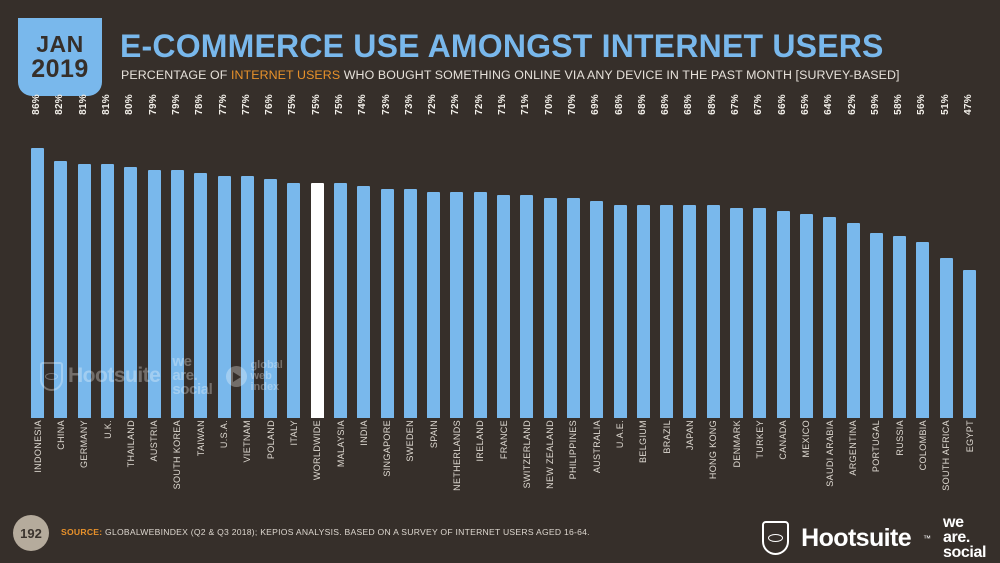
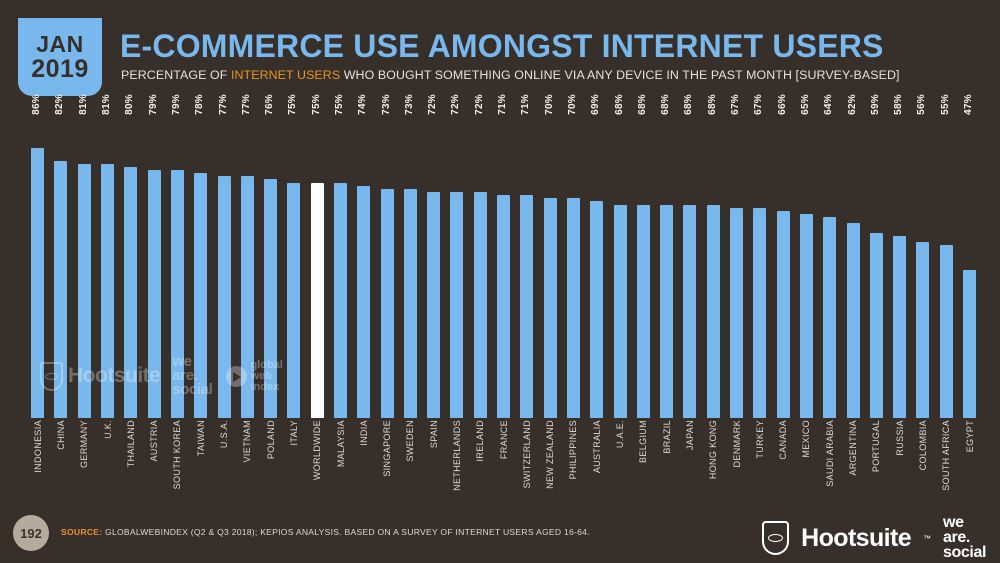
SOUTH AFRICA: 51% -> 55%
